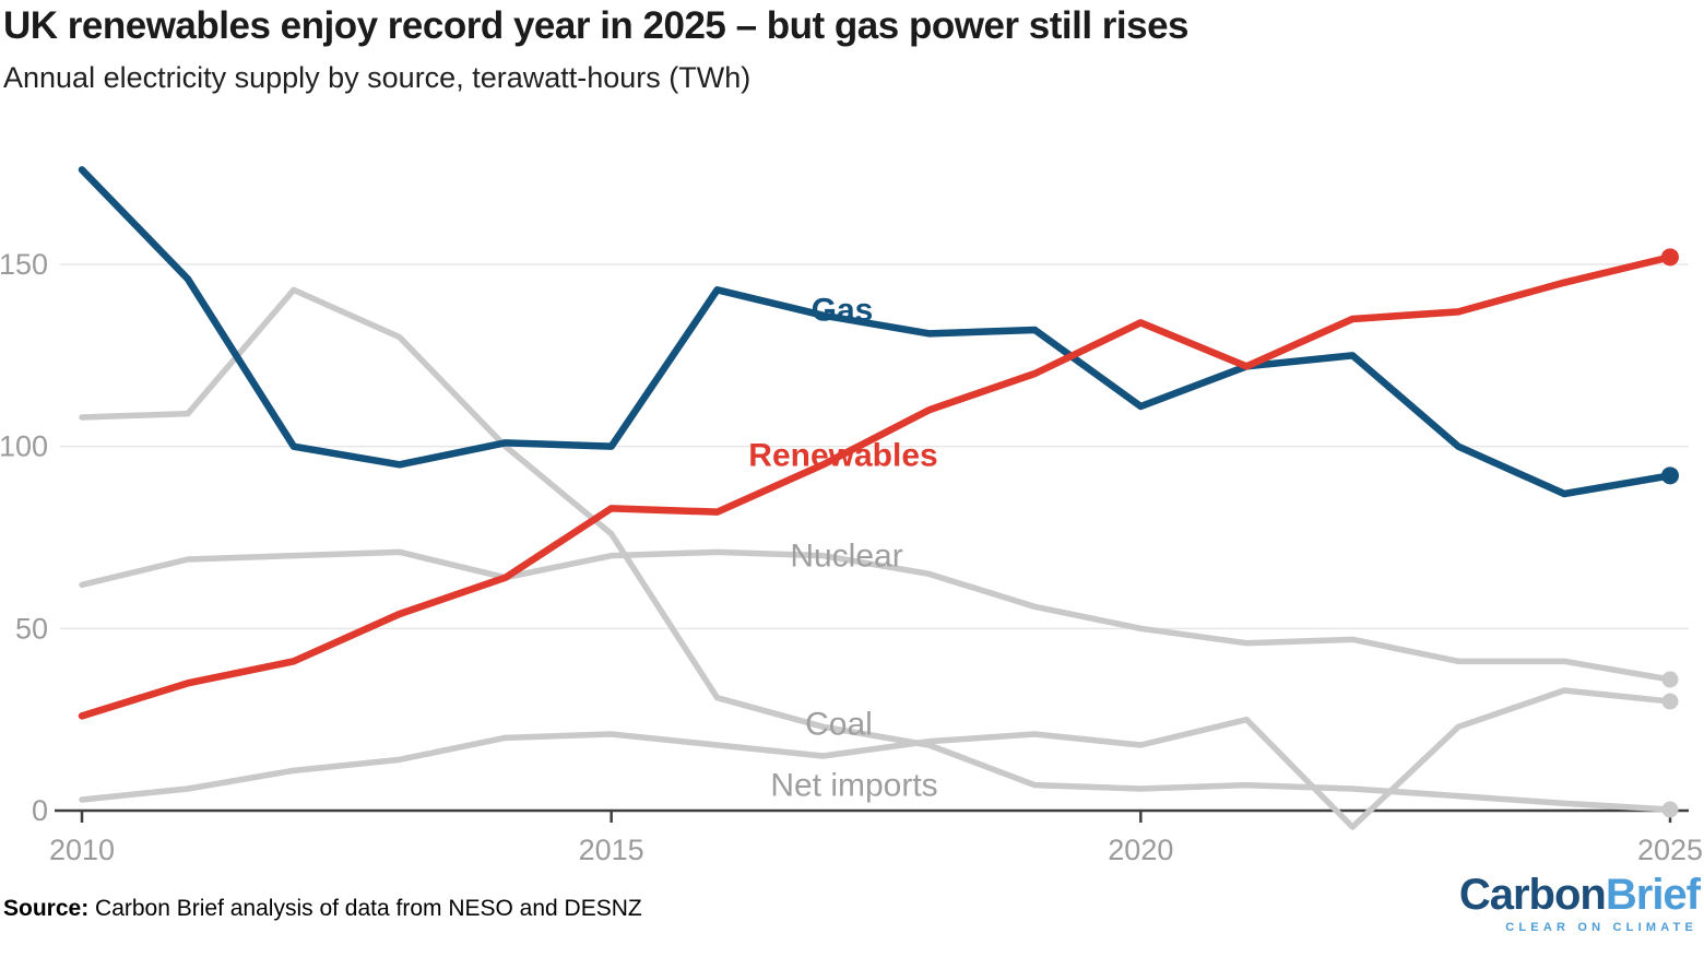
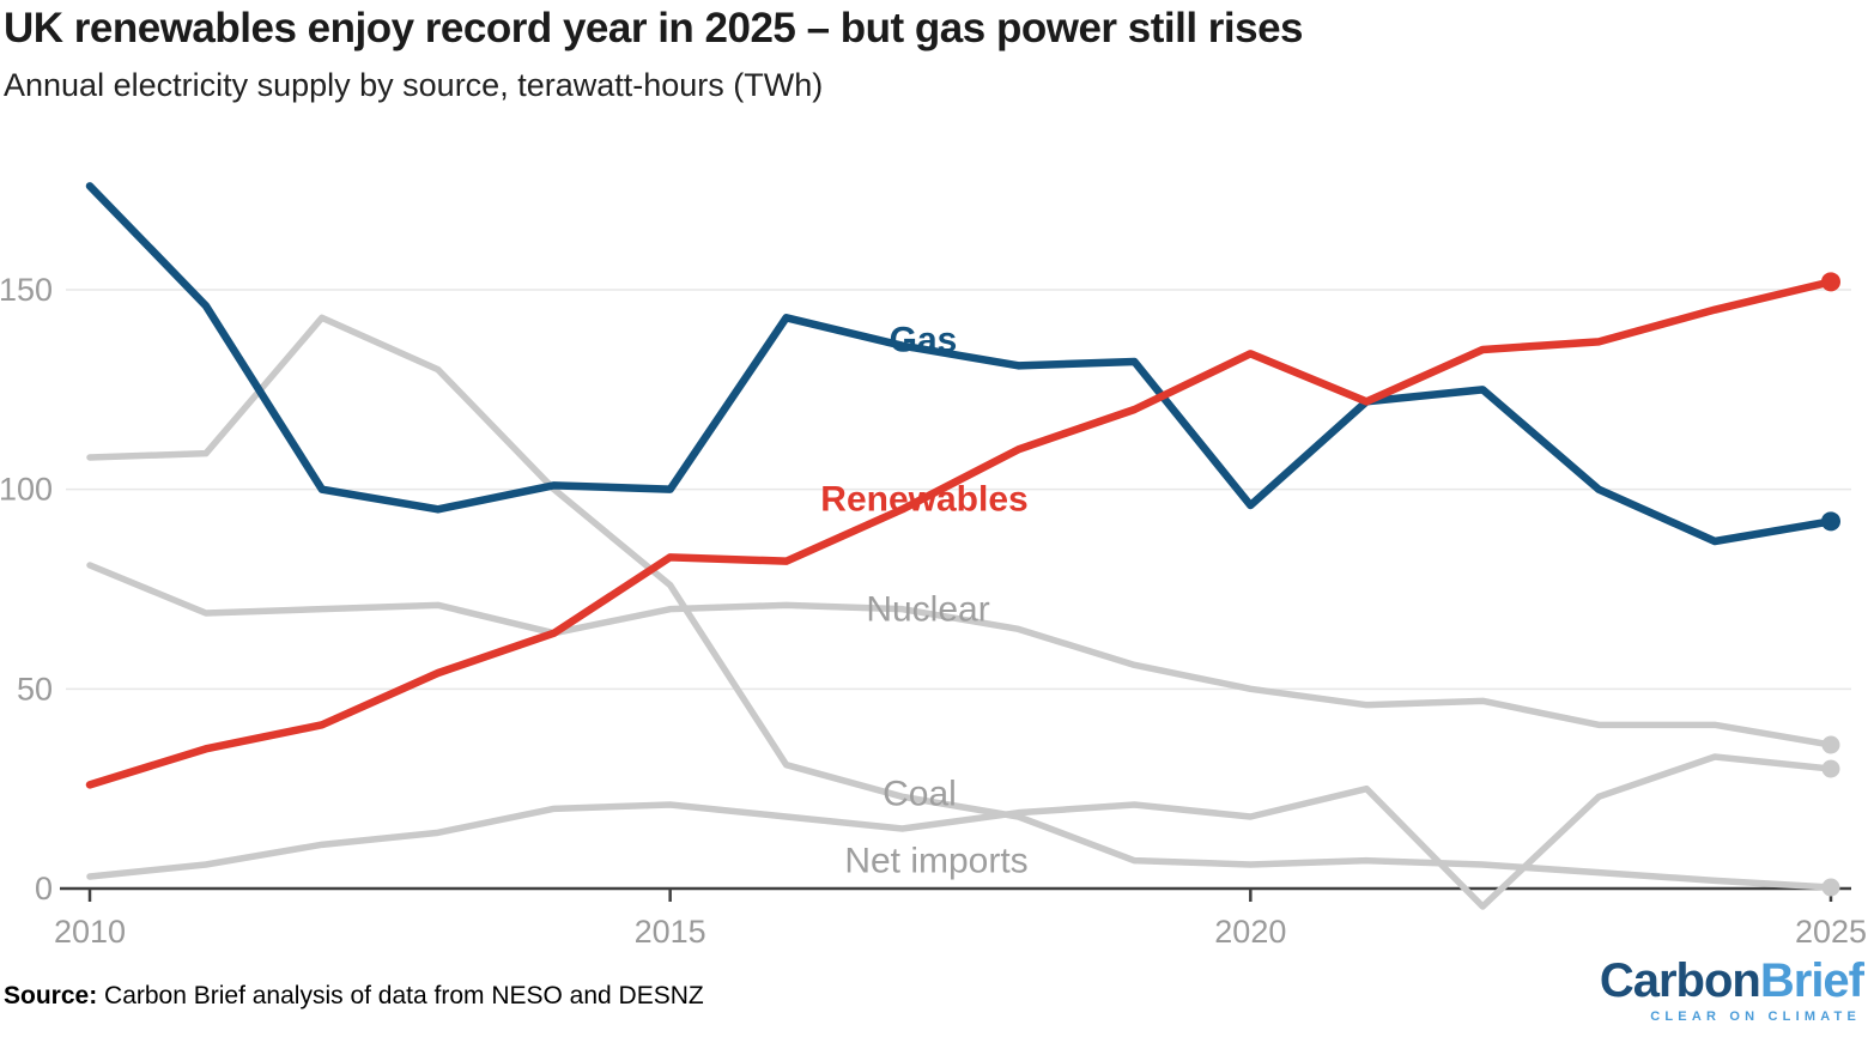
Nuclear/2010: 62 -> 81
Gas/2020: 111 -> 96
